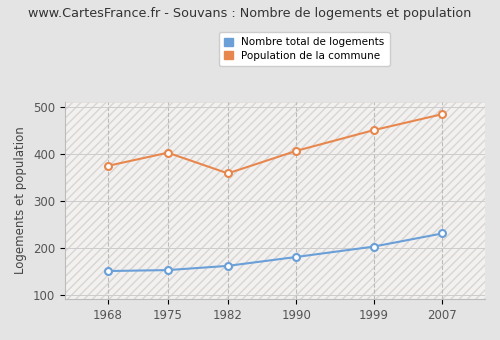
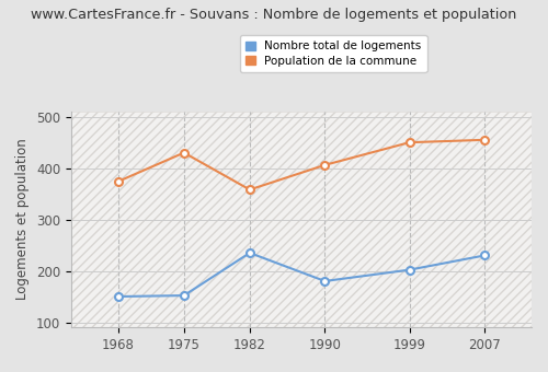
Population de la commune/1975: 402 -> 430
Nombre total de logements/1982: 161 -> 235
Population de la commune/2007: 484 -> 455
